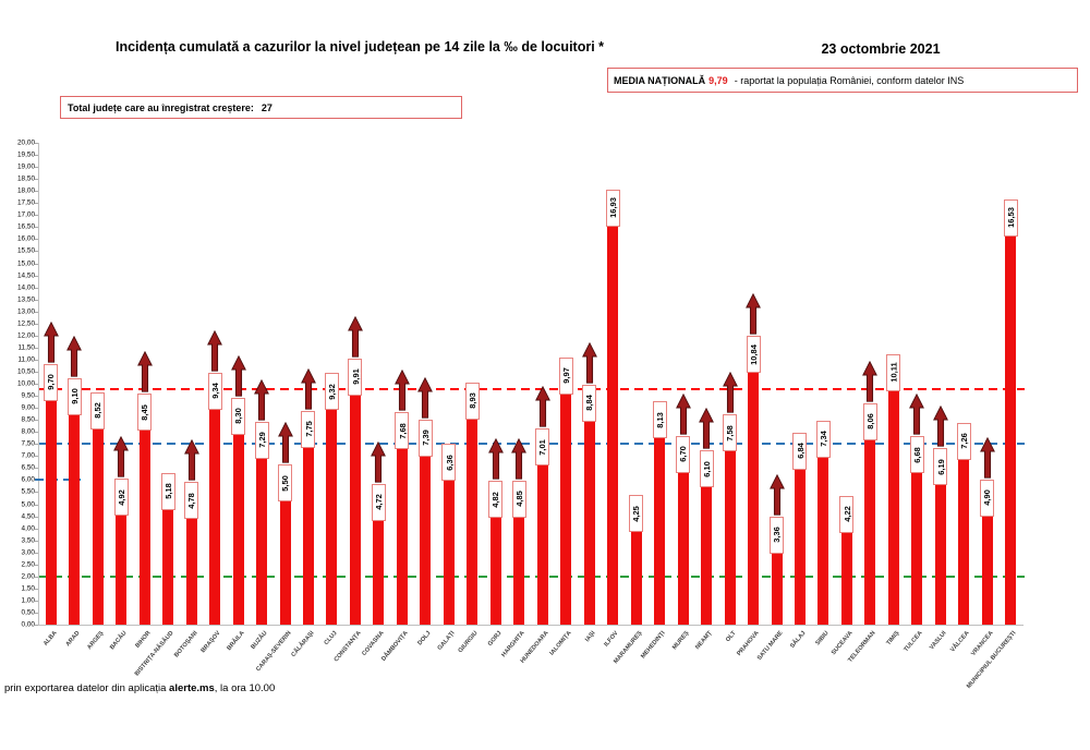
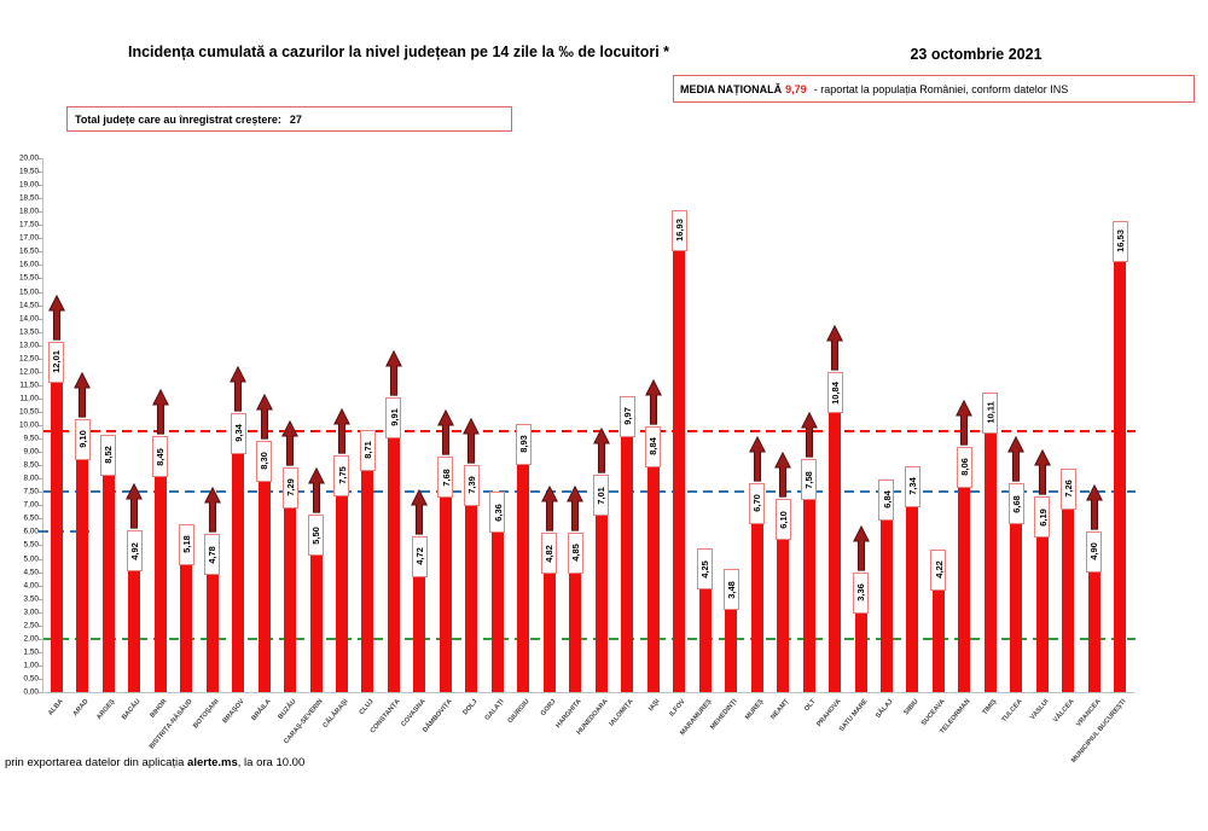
ALBA: 9,70 -> 12,01
CLUJ: 9,32 -> 8,71
MEHEDINȚI: 8,13 -> 3,48
